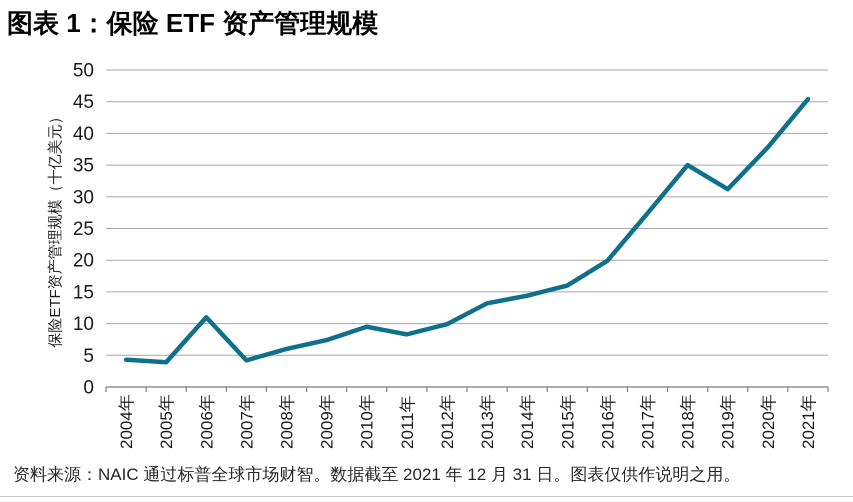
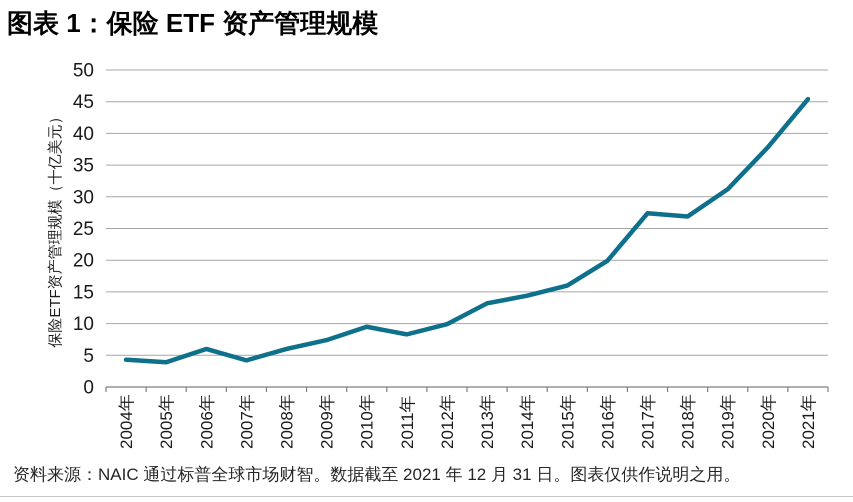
2006年: 11 -> 6
2018年: 35 -> 27
